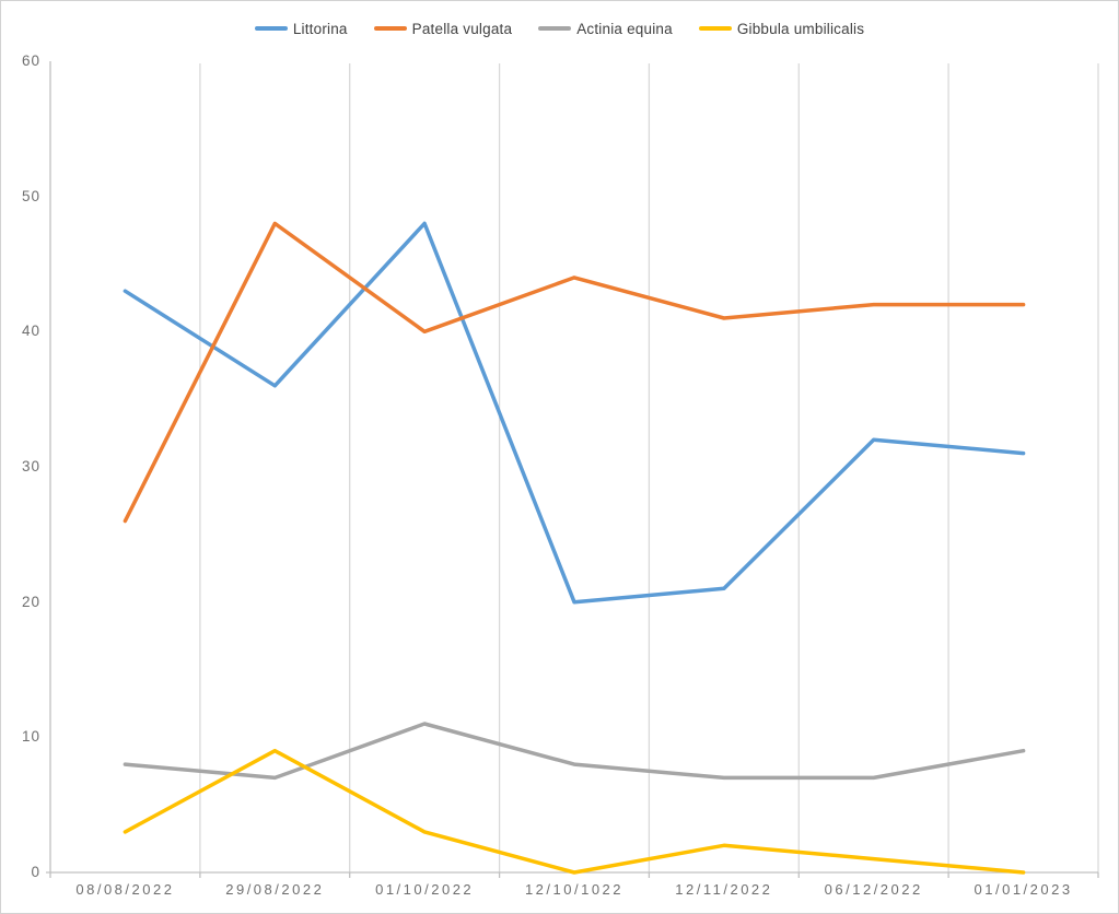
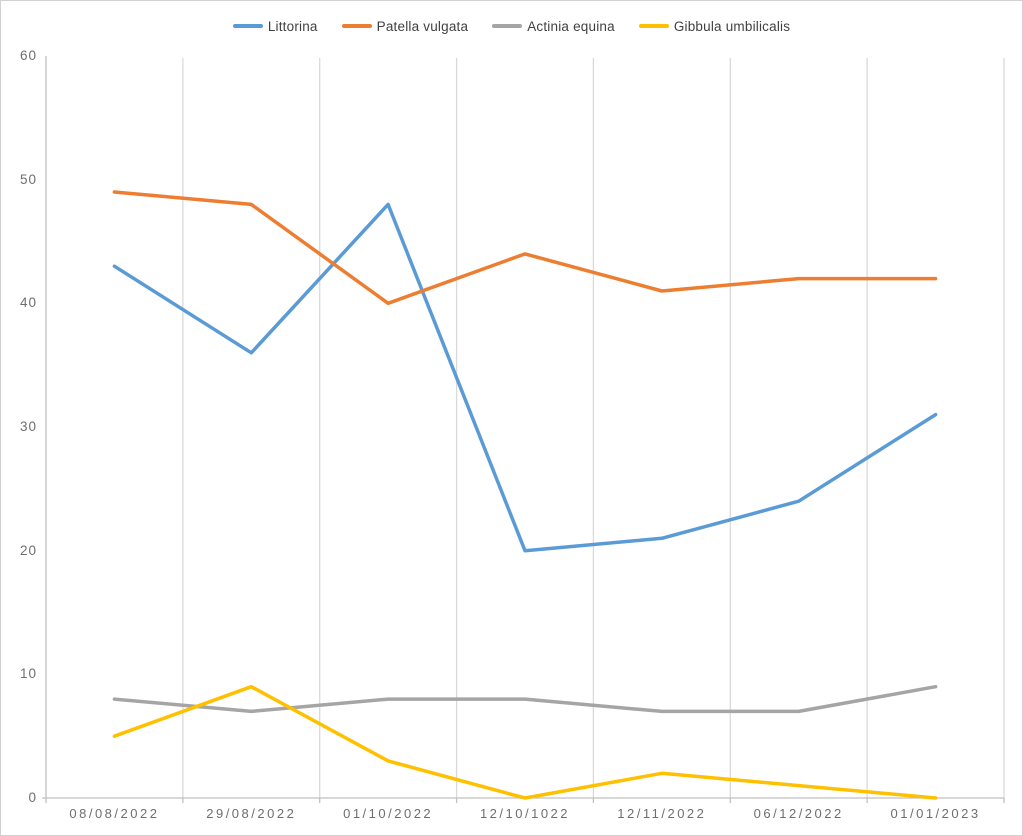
Patella vulgata/08/08/2022: 26 -> 49
Gibbula umbilicalis/08/08/2022: 3 -> 5
Actinia equina/01/10/2022: 11 -> 8
Littorina/06/12/2022: 32 -> 24
